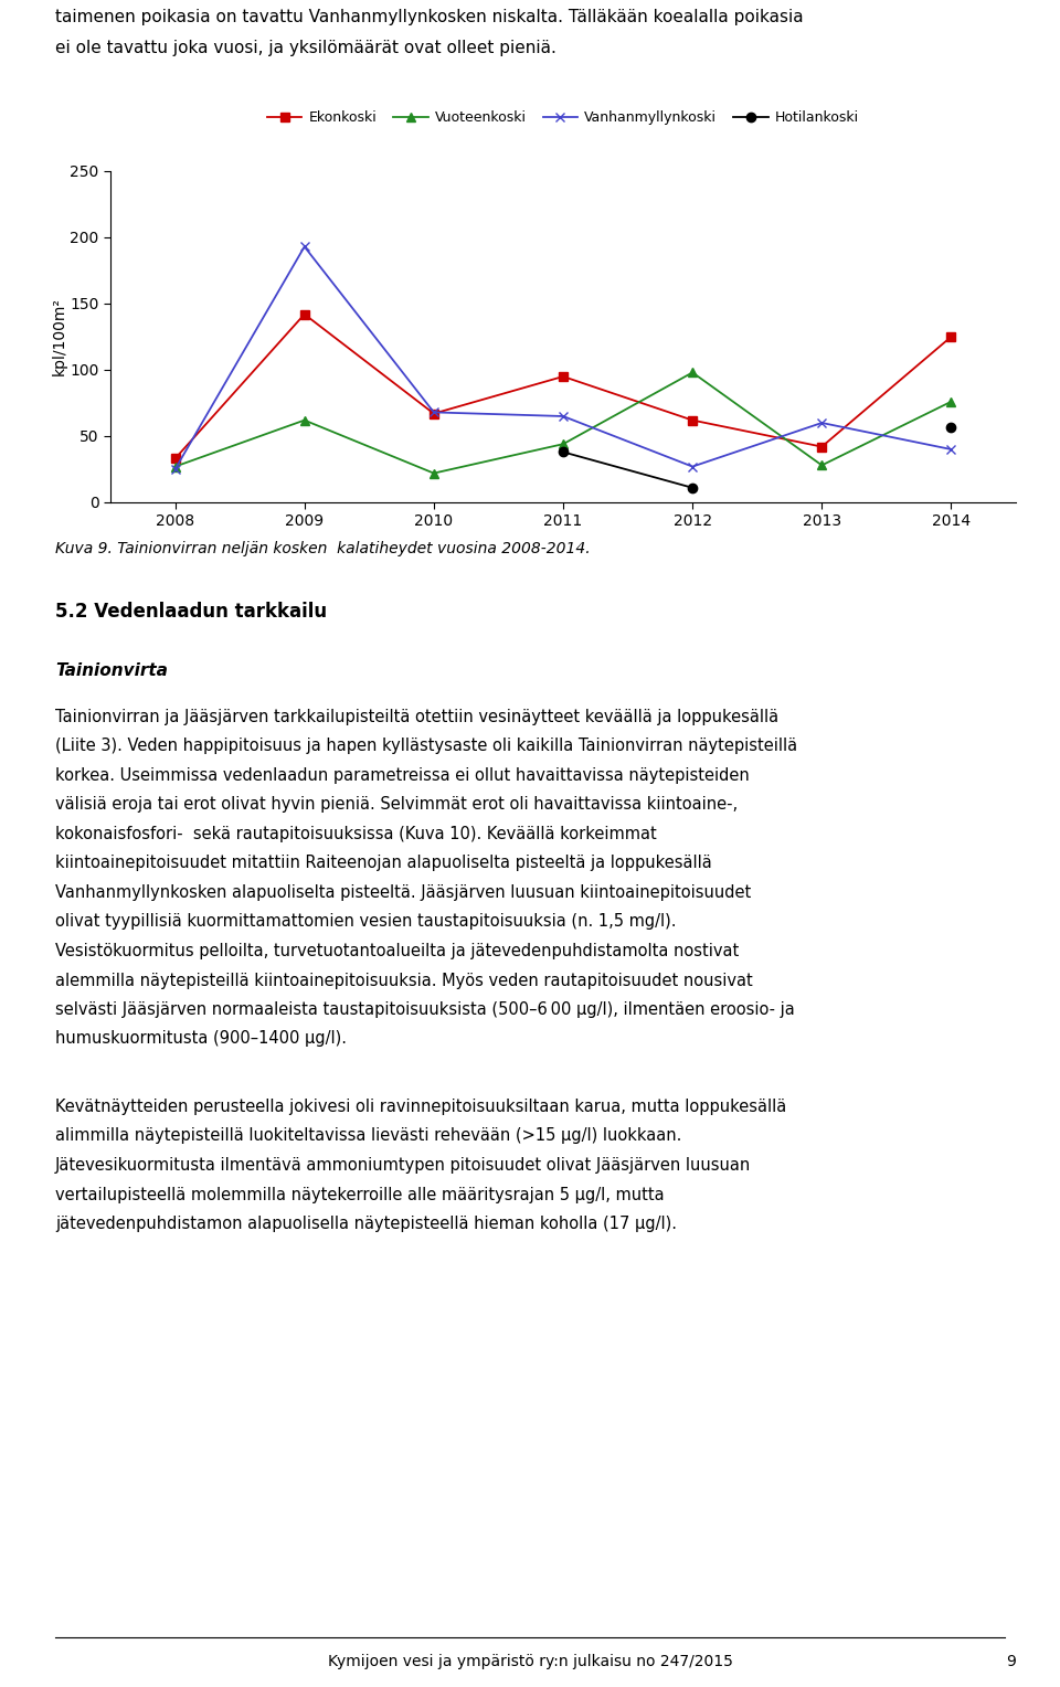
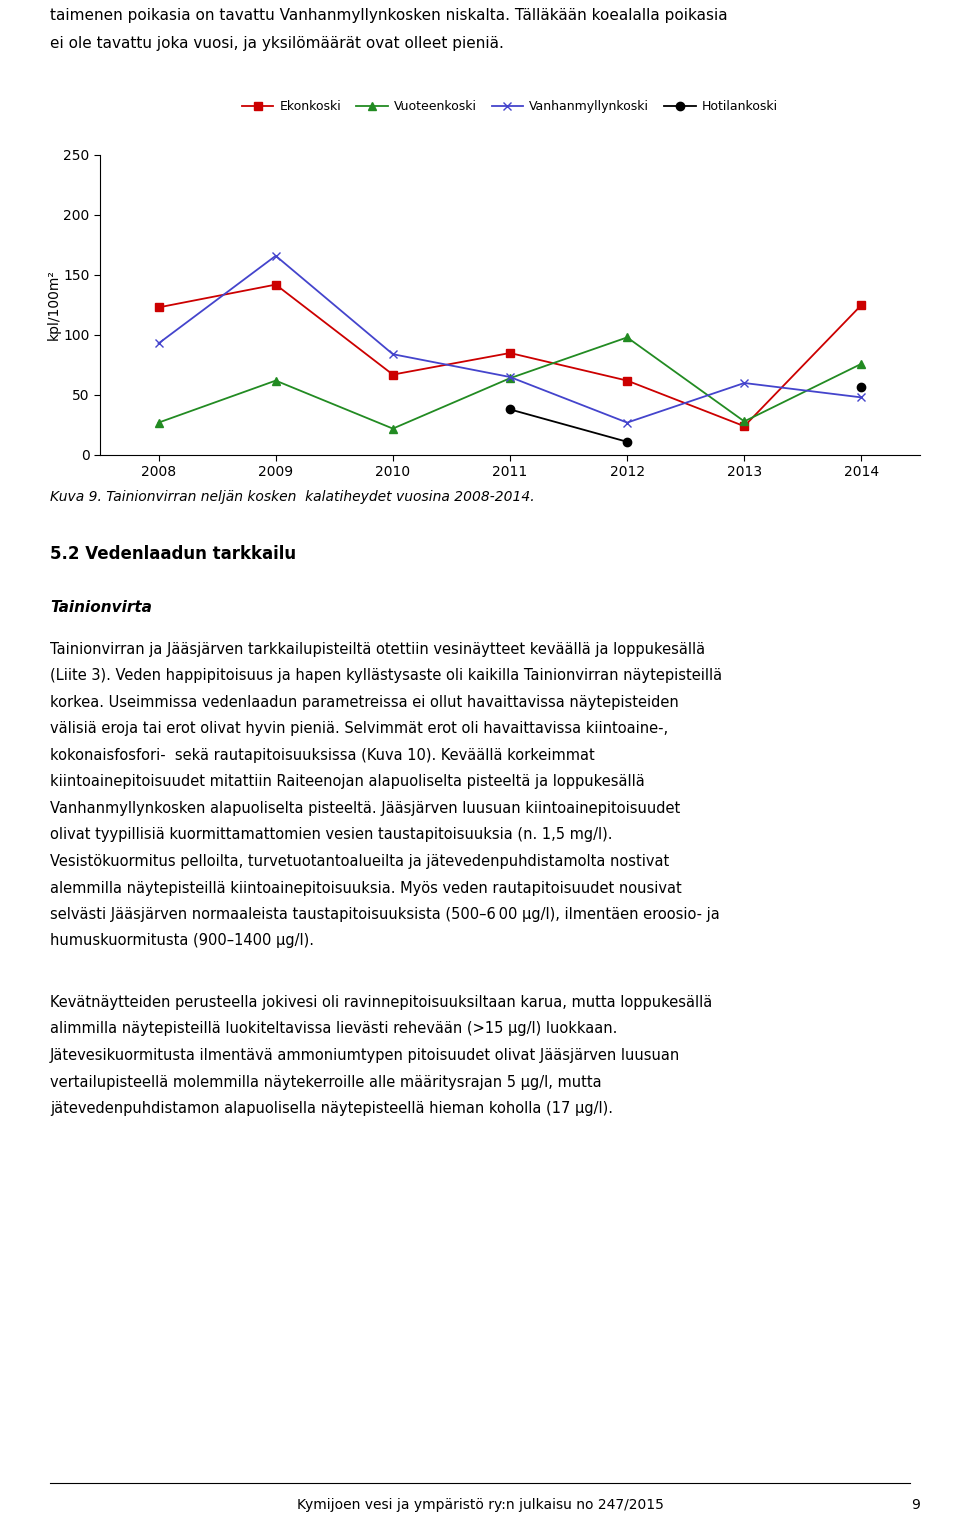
Ekonkoski/2008: 33 -> 123
Vanhanmyllynkoski/2008: 25 -> 93
Vanhanmyllynkoski/2009: 193 -> 166
Vanhanmyllynkoski/2010: 68 -> 84
Ekonkoski/2011: 95 -> 85
Vuoteenkoski/2011: 44 -> 64
Ekonkoski/2013: 42 -> 24
Vanhanmyllynkoski/2014: 40 -> 48
